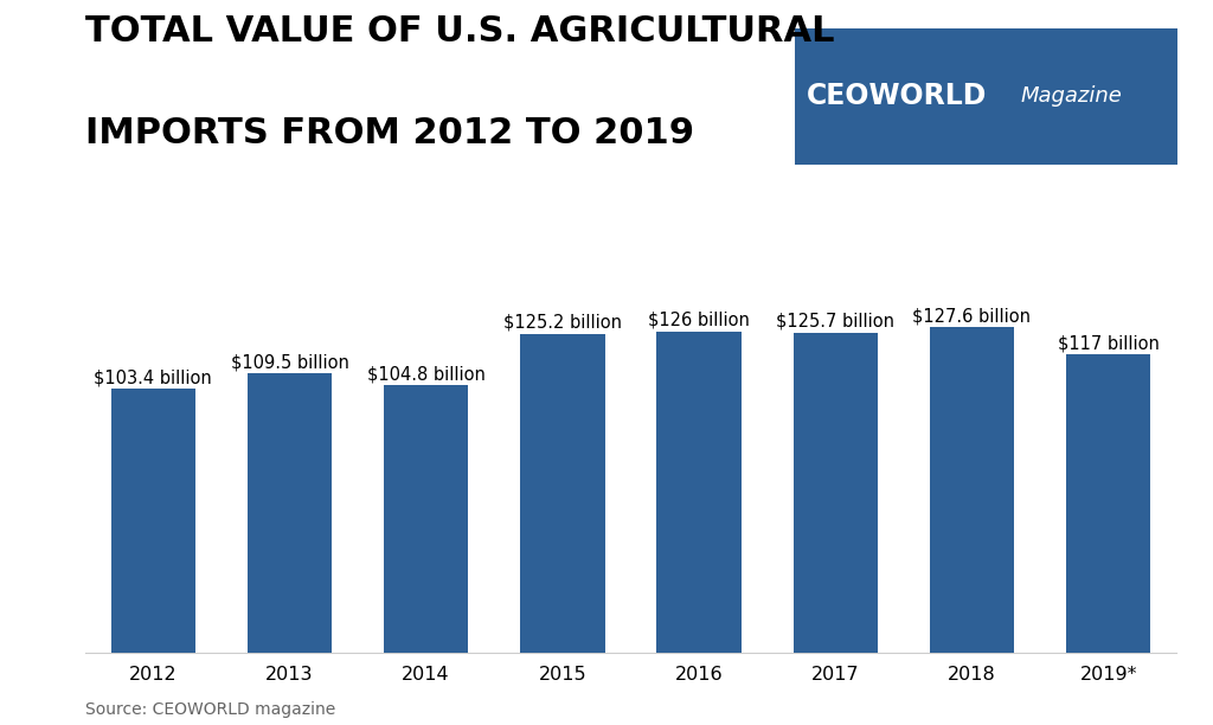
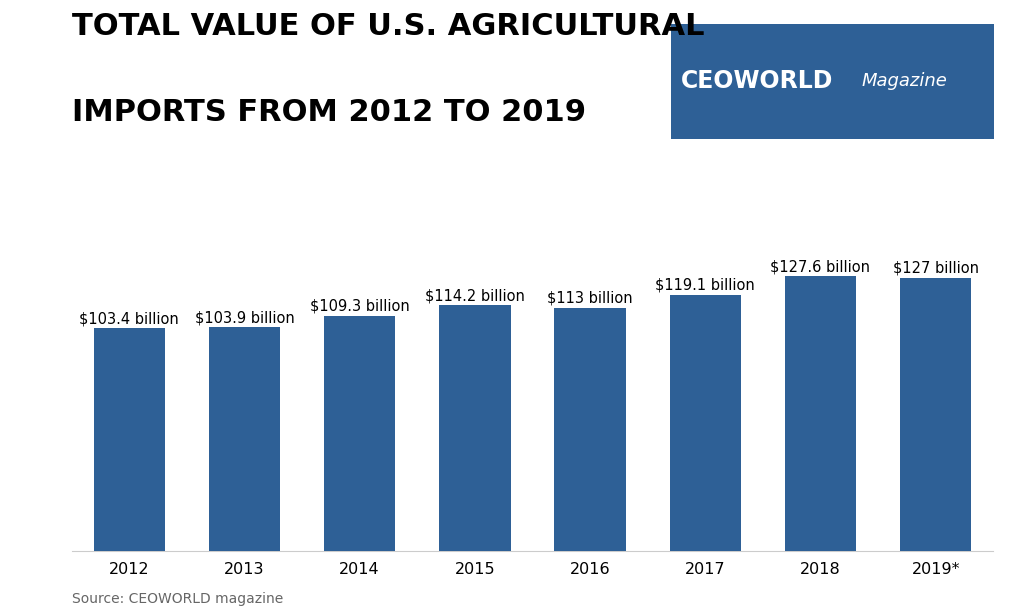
2013: $109.5 -> $103.9
2014: $104.8 -> $109.3
2015: $125.2 -> $114.2
2016: $126 -> $113
2017: $125.7 -> $119.1
2019*: $117 -> $127
